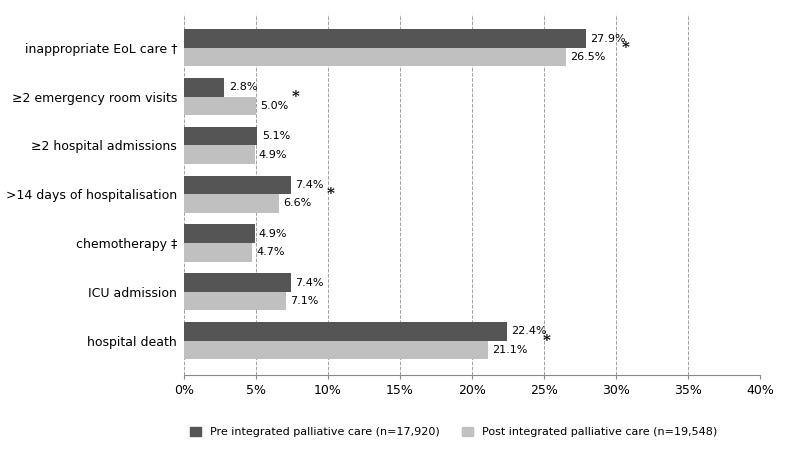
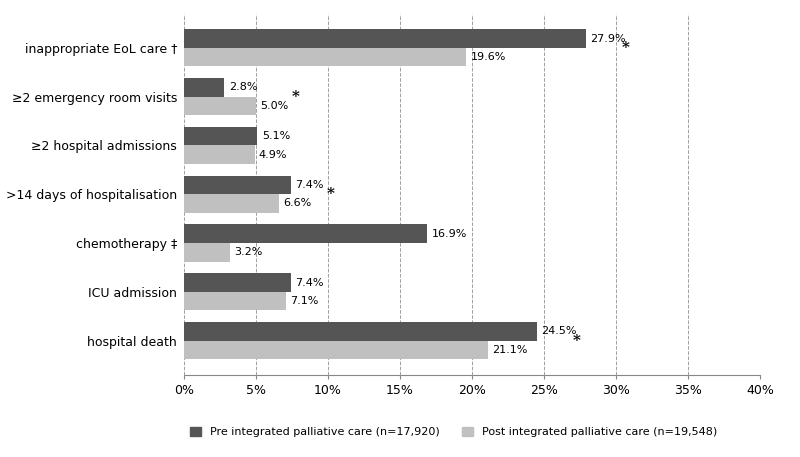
Post integrated palliative care (n=19,548)/inappropriate EoL care †: 26.5% -> 19.6%
Pre integrated palliative care (n=17,920)/chemotherapy ‡: 4.9% -> 16.9%
Post integrated palliative care (n=19,548)/chemotherapy ‡: 4.7% -> 3.2%
Pre integrated palliative care (n=17,920)/hospital death: 22.4% -> 24.5%
